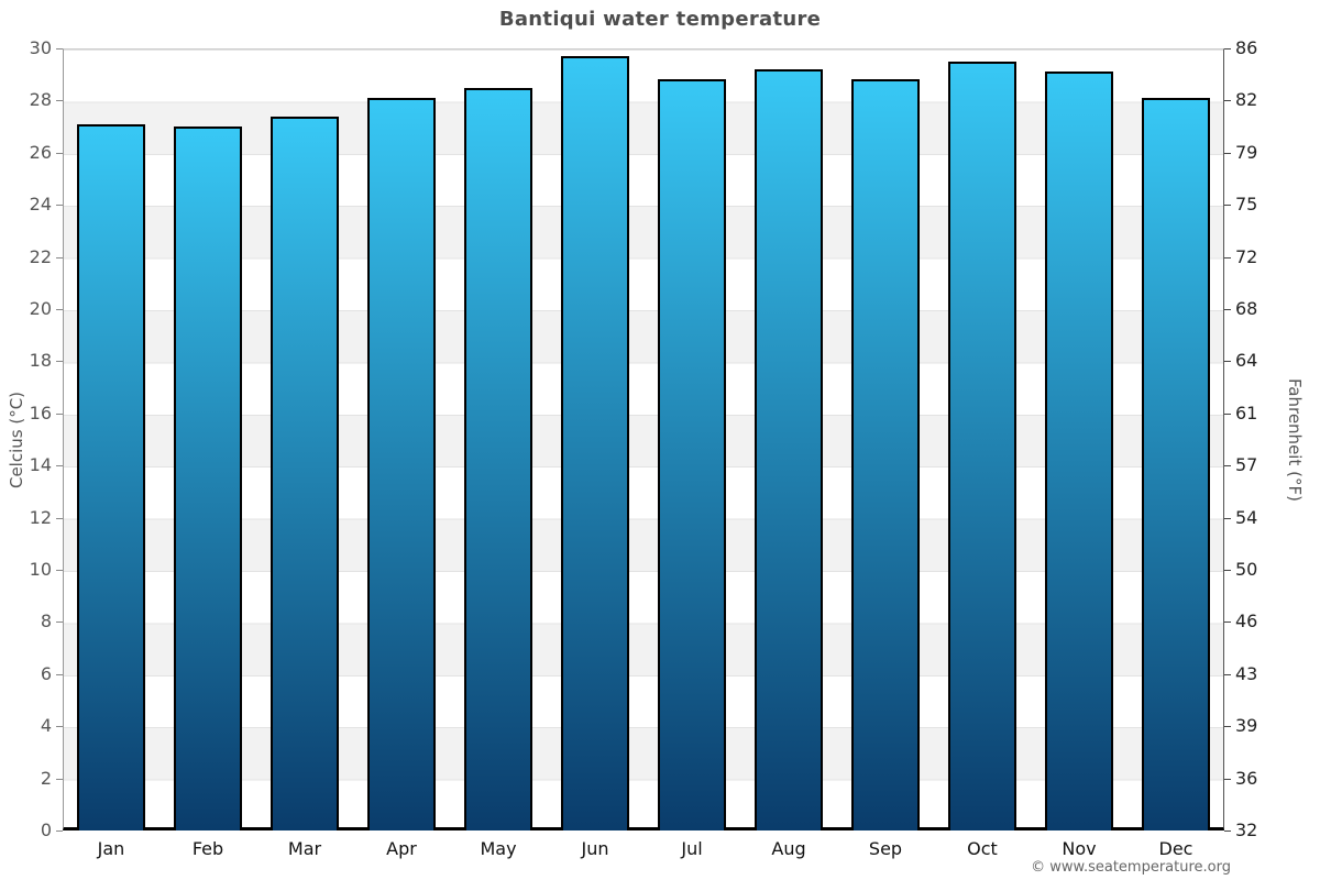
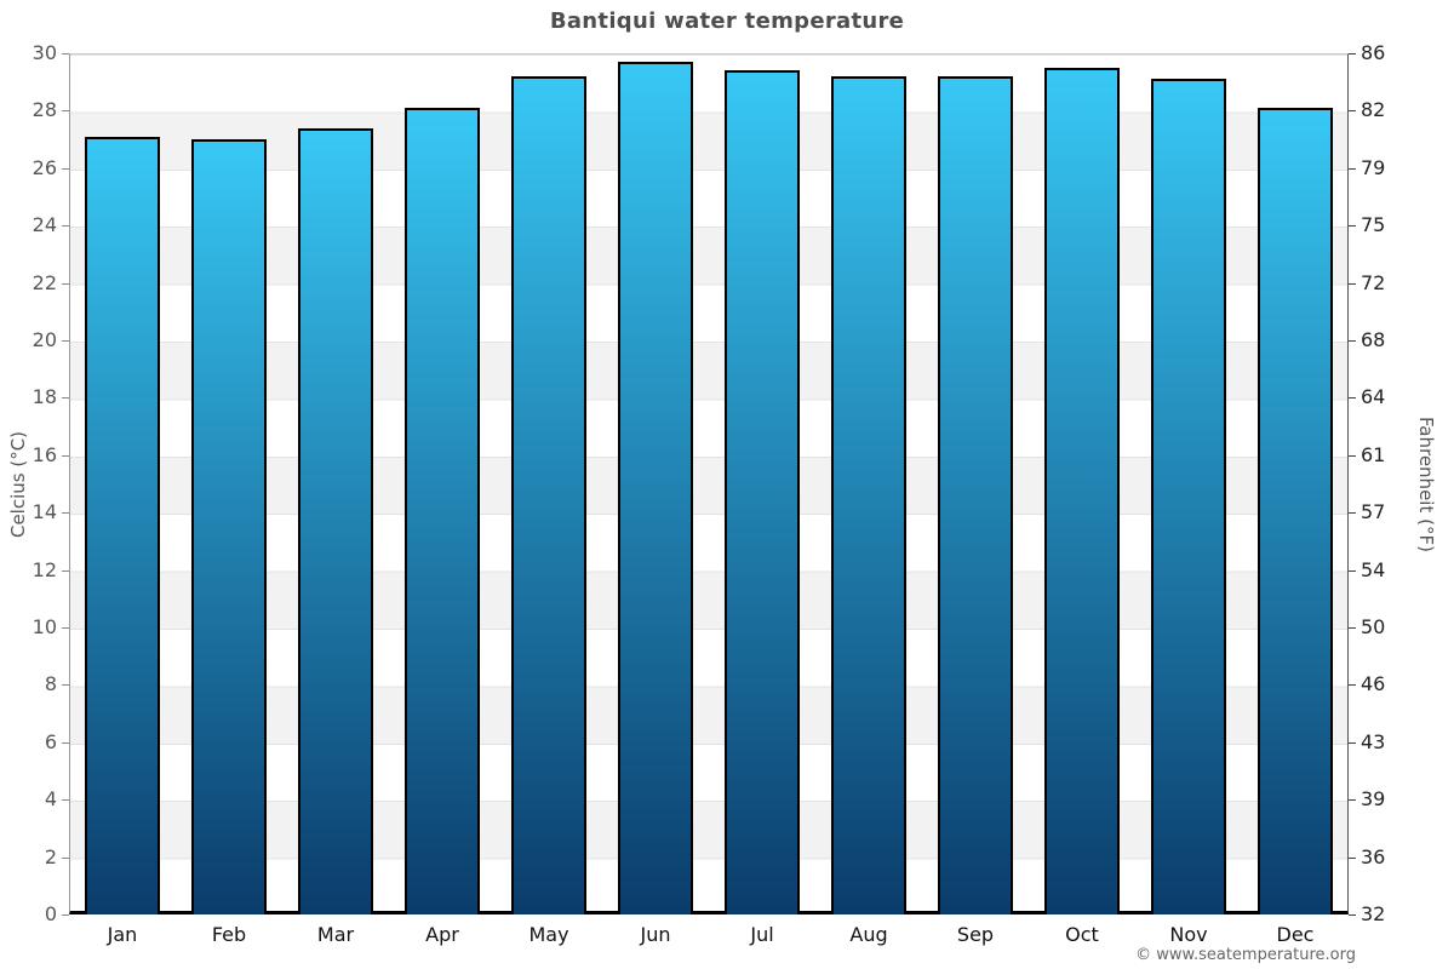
May: 28.5 -> 29.2
Jul: 28.8 -> 29.4
Sep: 28.8 -> 29.2
